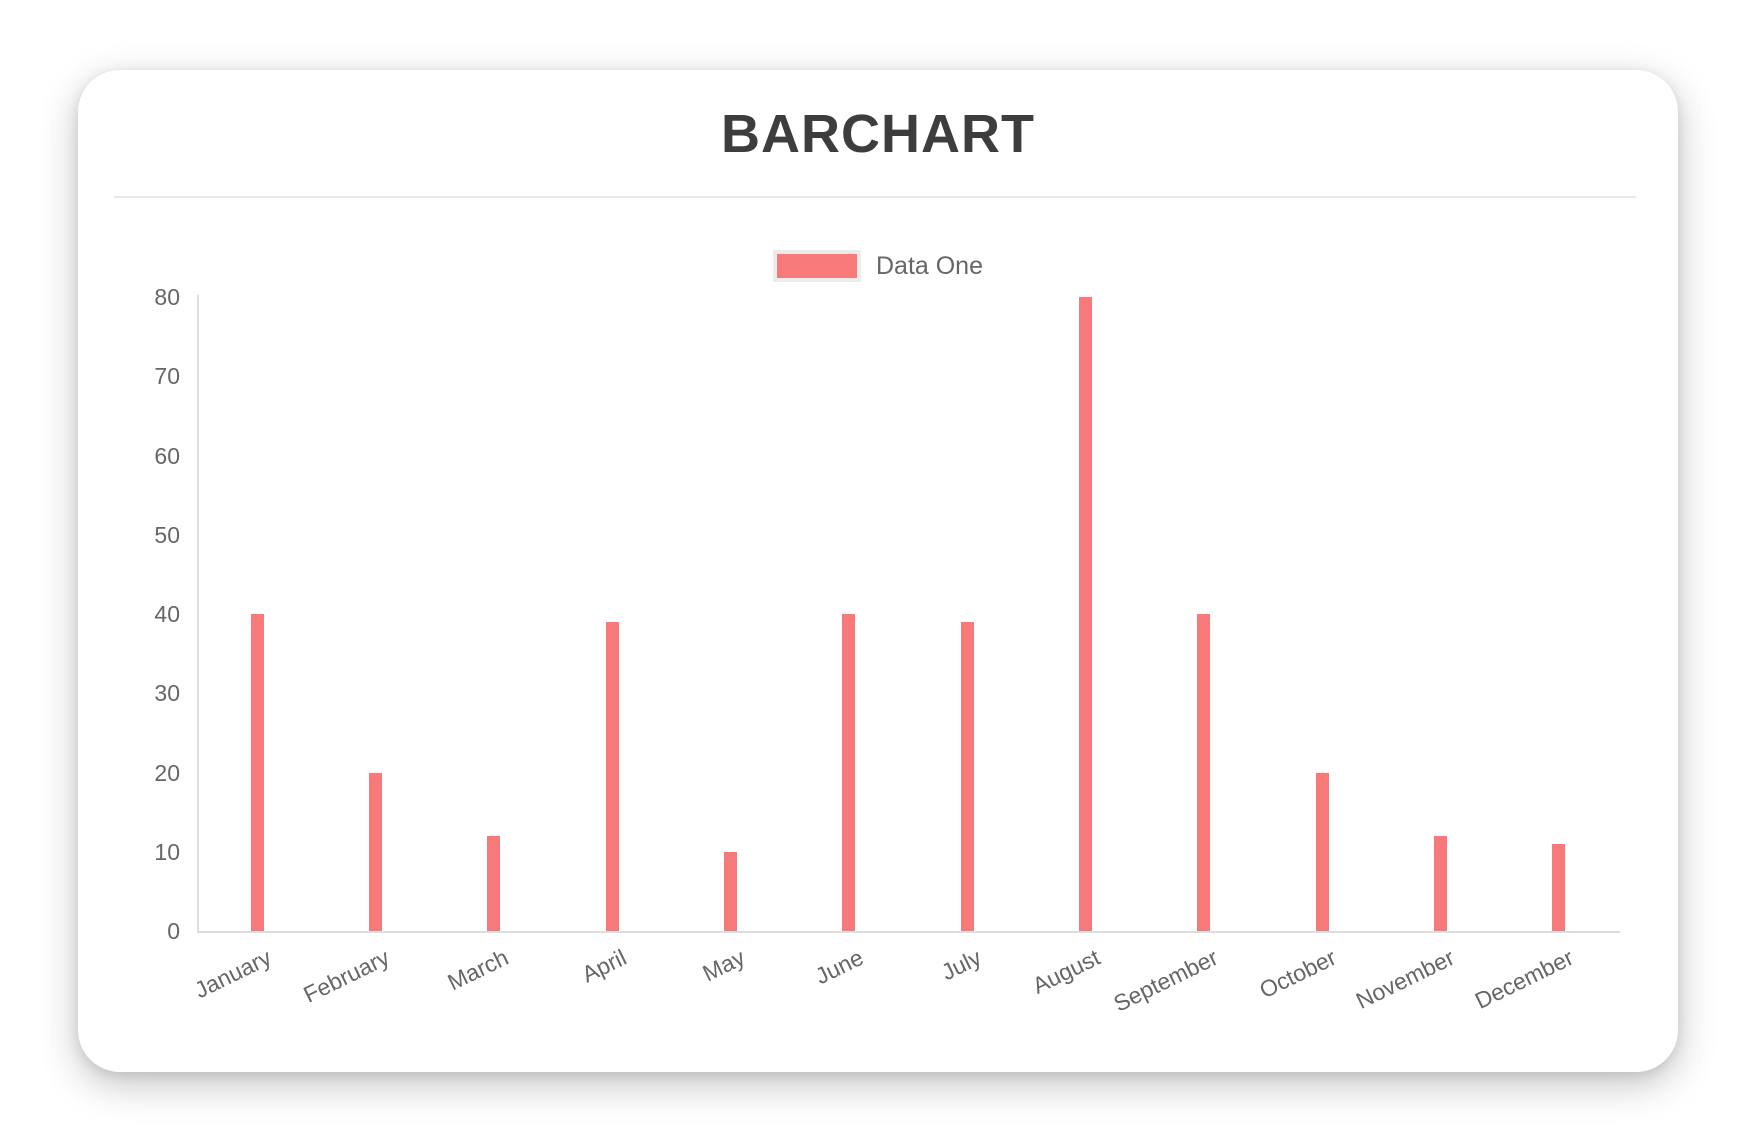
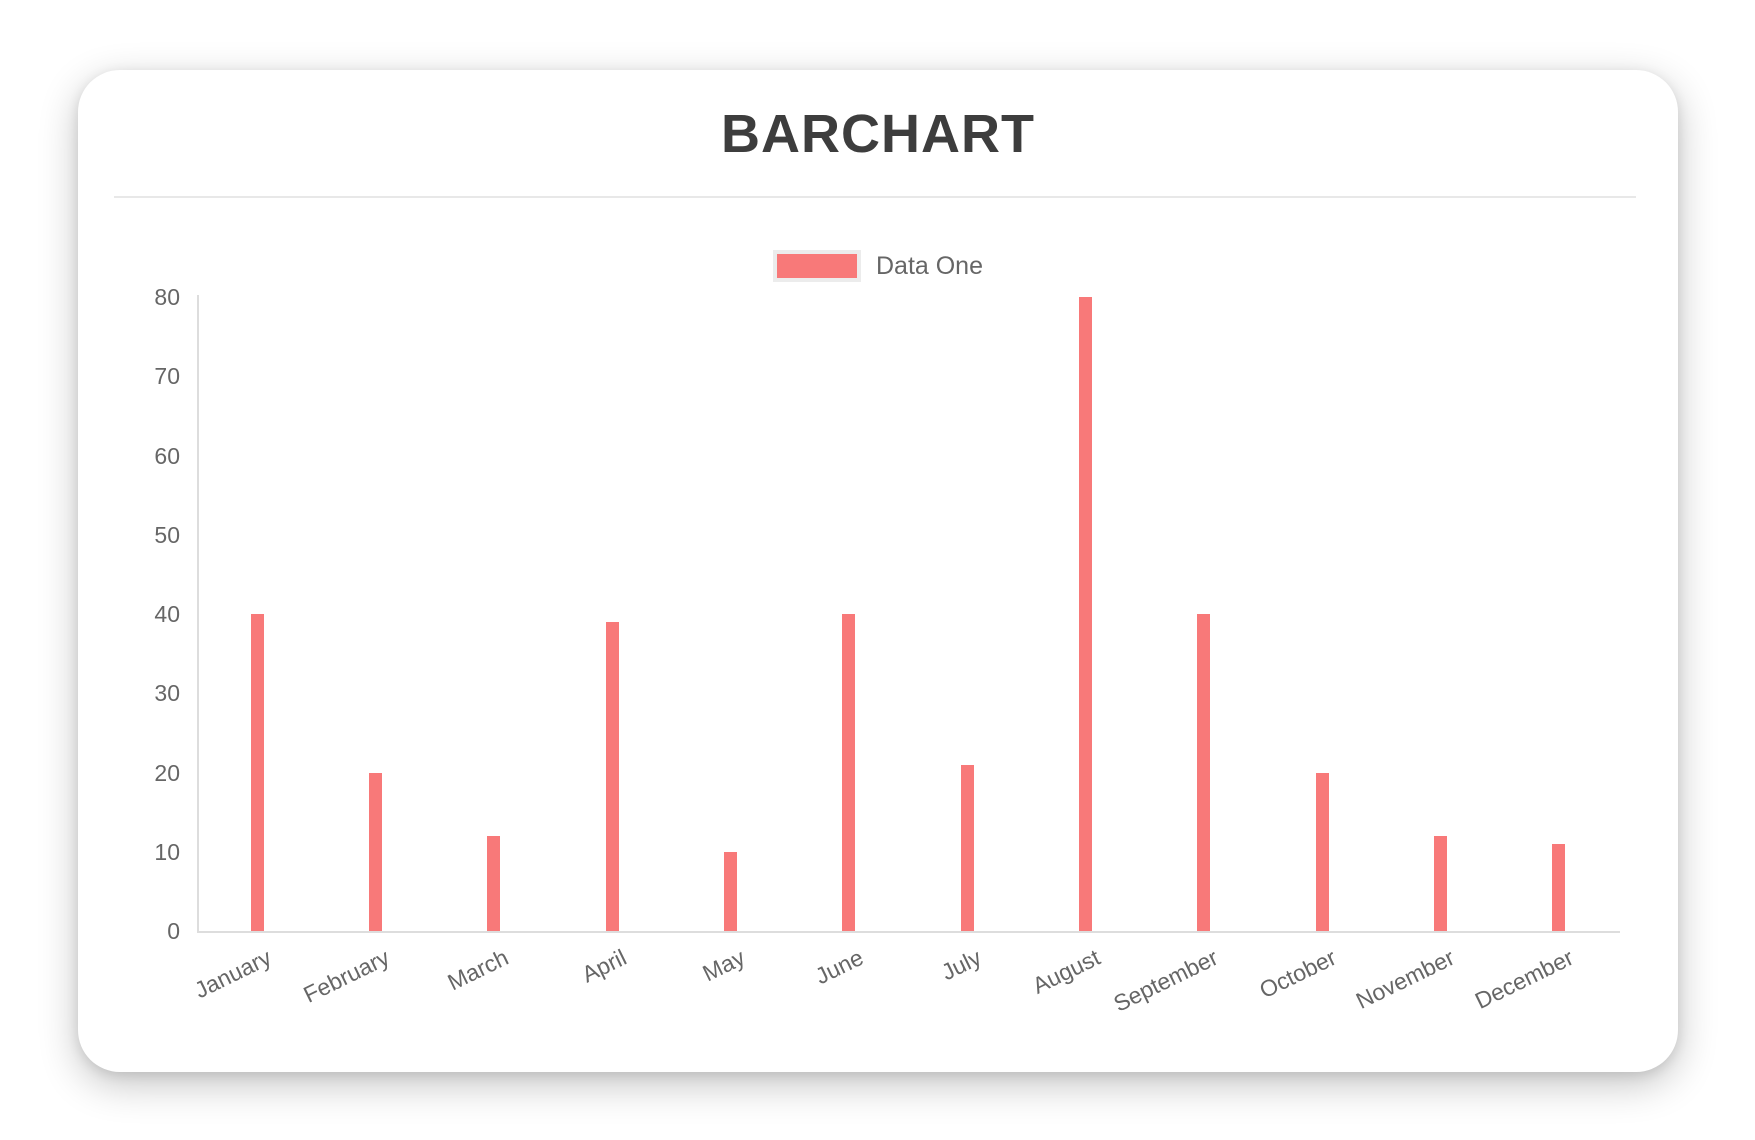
July: 39 -> 21
